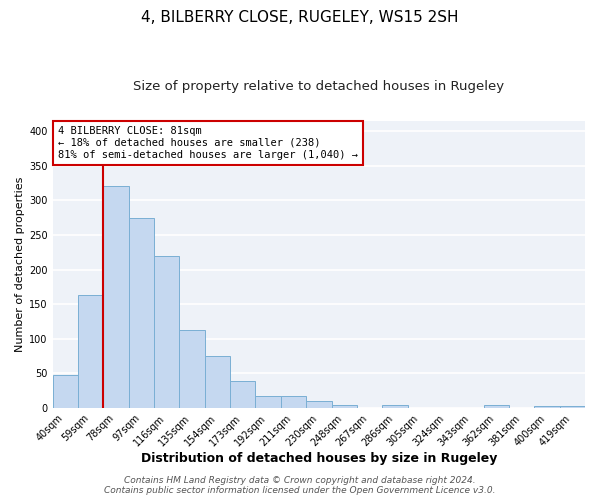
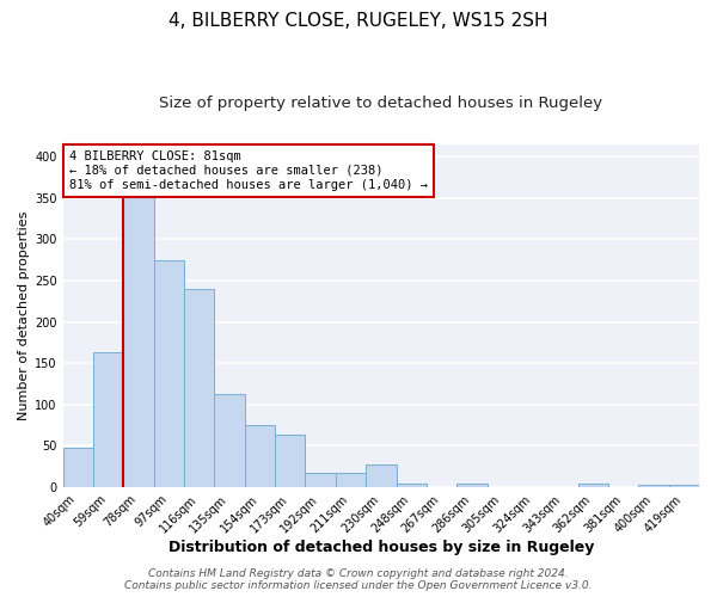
78sqm: 320 -> 354
116sqm: 220 -> 240
173sqm: 39 -> 64
230sqm: 10 -> 28
